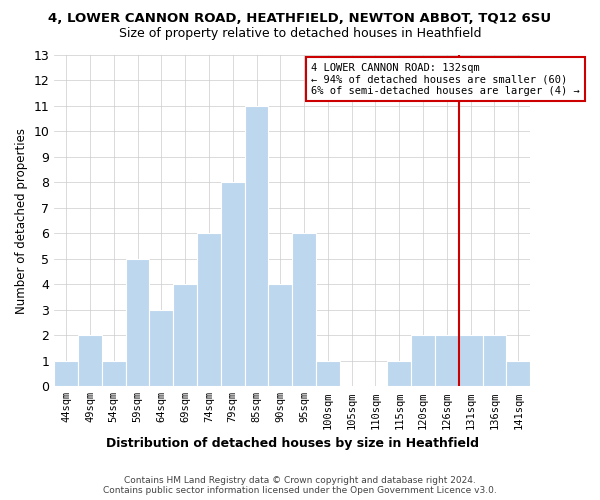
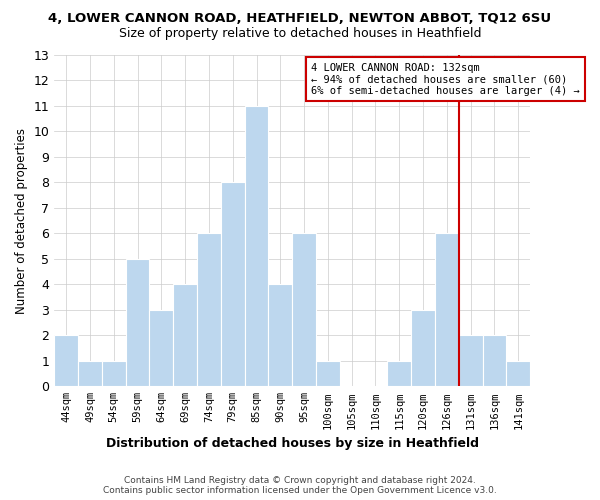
44sqm: 1 -> 2
49sqm: 2 -> 1
120sqm: 2 -> 3
126sqm: 2 -> 6
